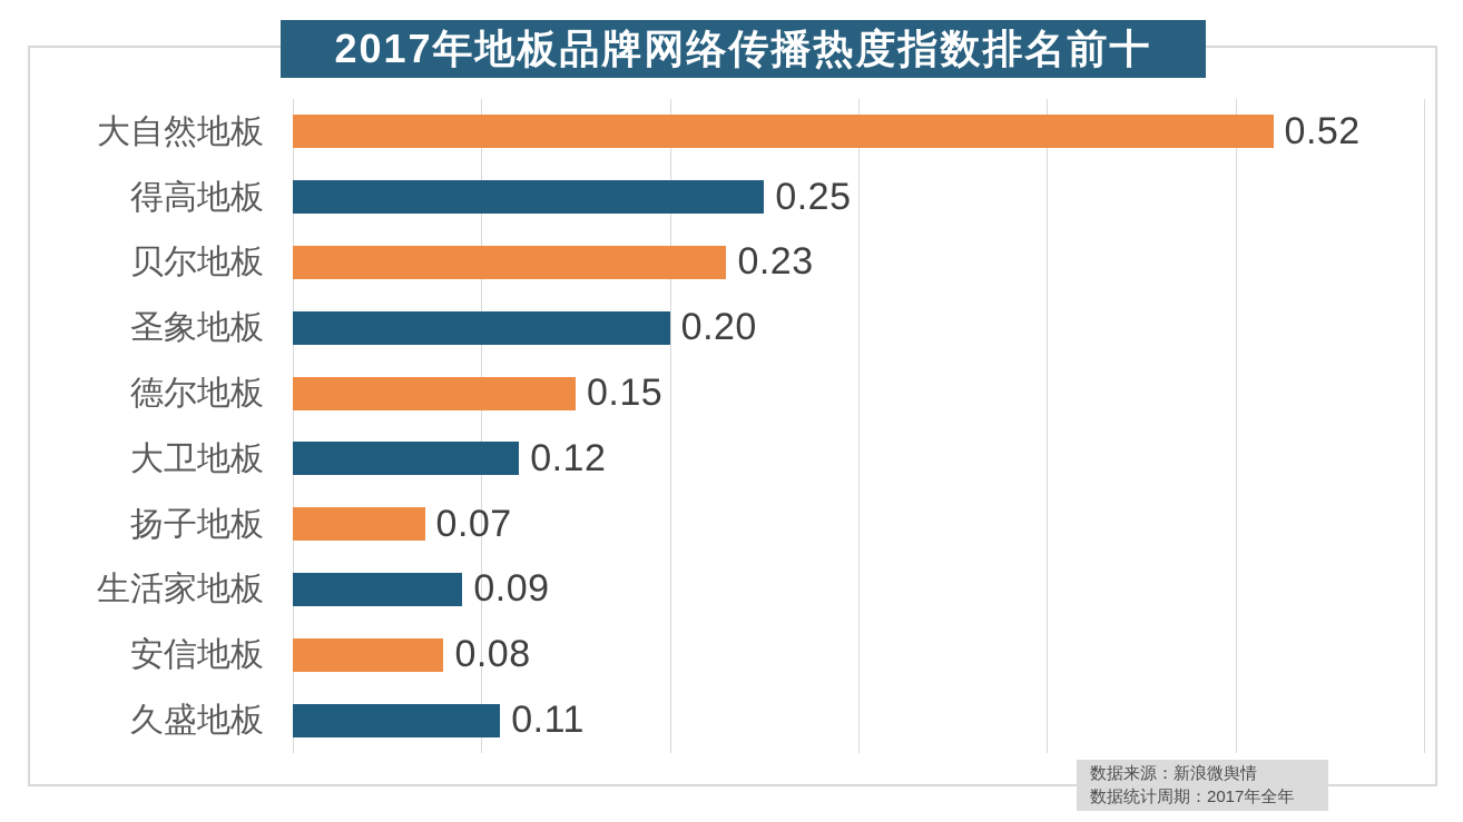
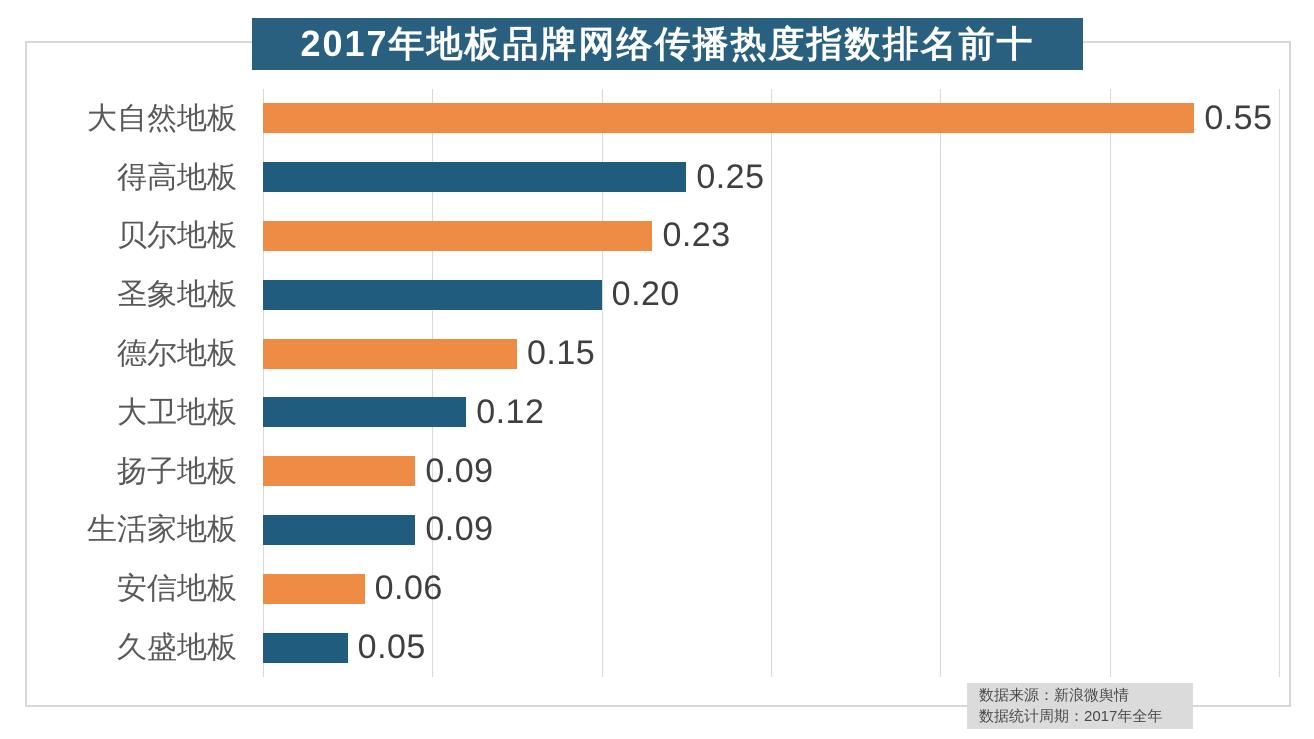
大自然地板: 0.52 -> 0.55
扬子地板: 0.07 -> 0.09
安信地板: 0.08 -> 0.06
久盛地板: 0.11 -> 0.05
